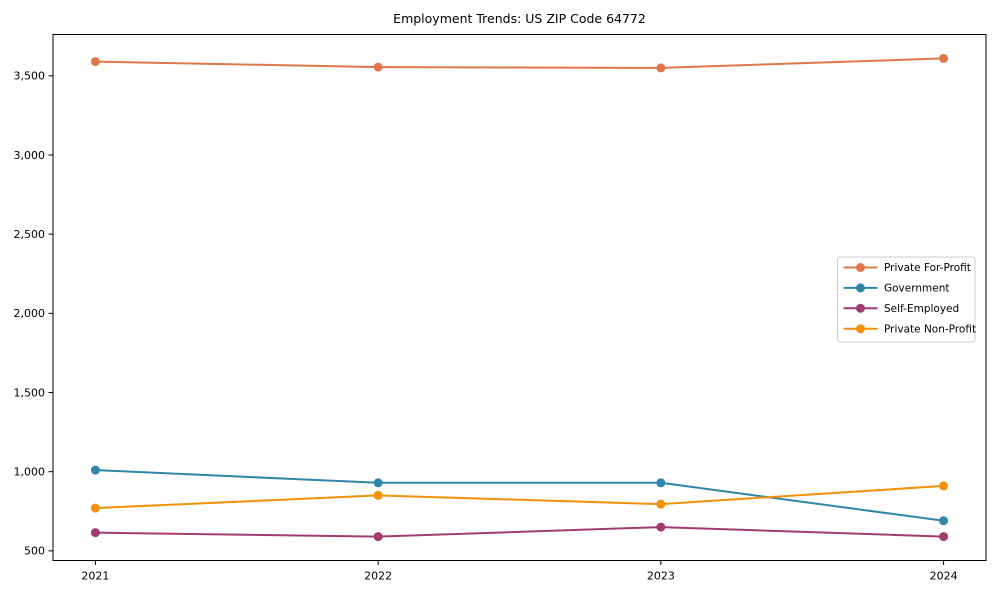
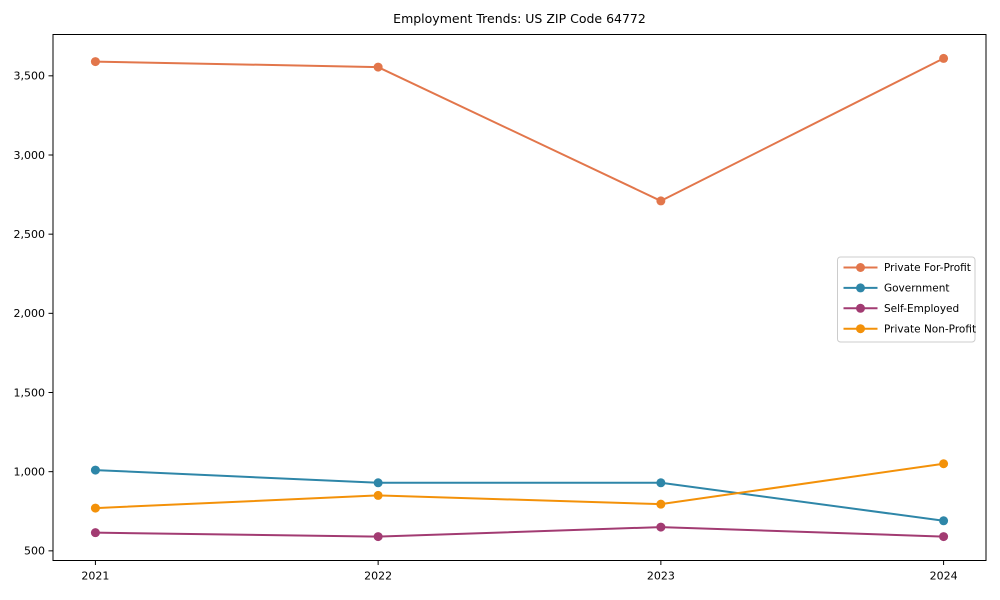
Private For-Profit/2023: 3550 -> 2710
Private Non-Profit/2024: 910 -> 1050
